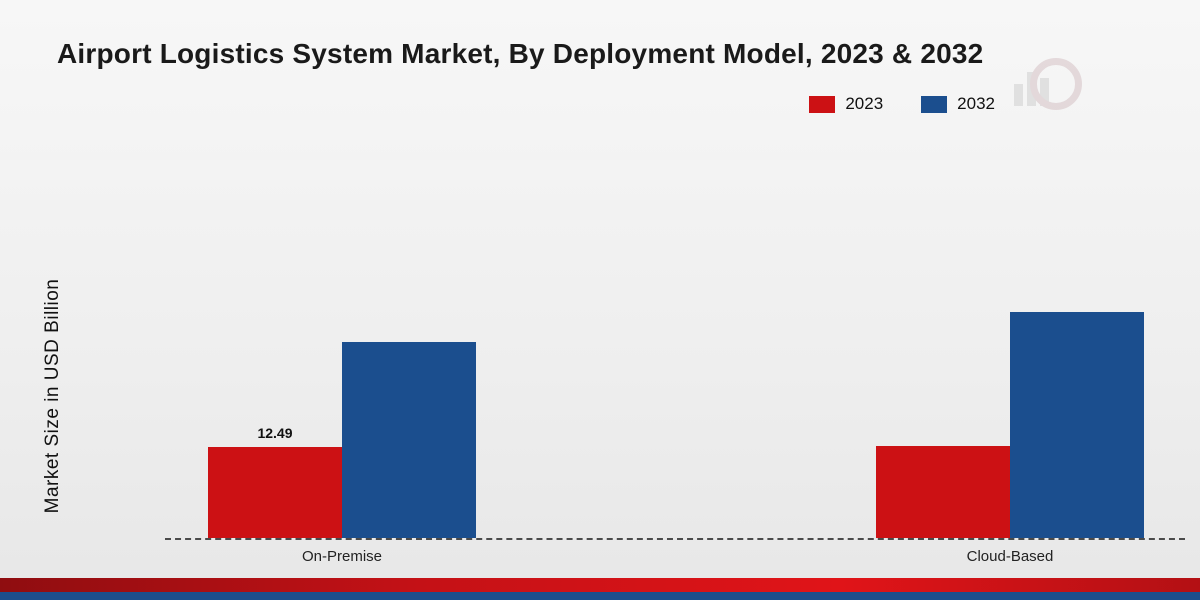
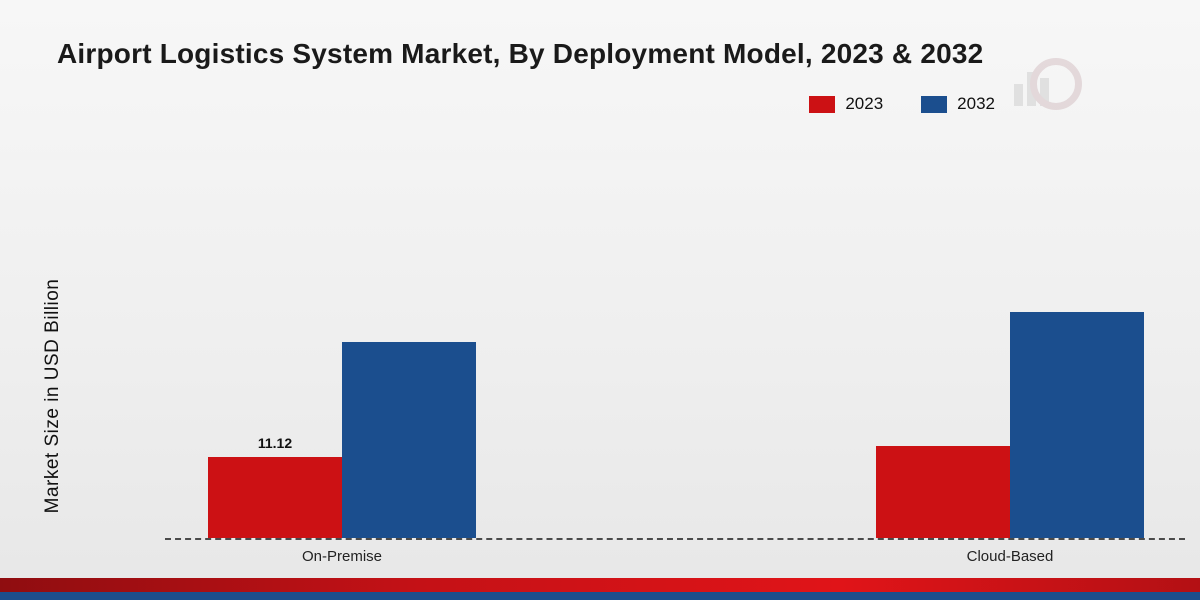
2023/On-Premise: 12.49 -> 11.12
